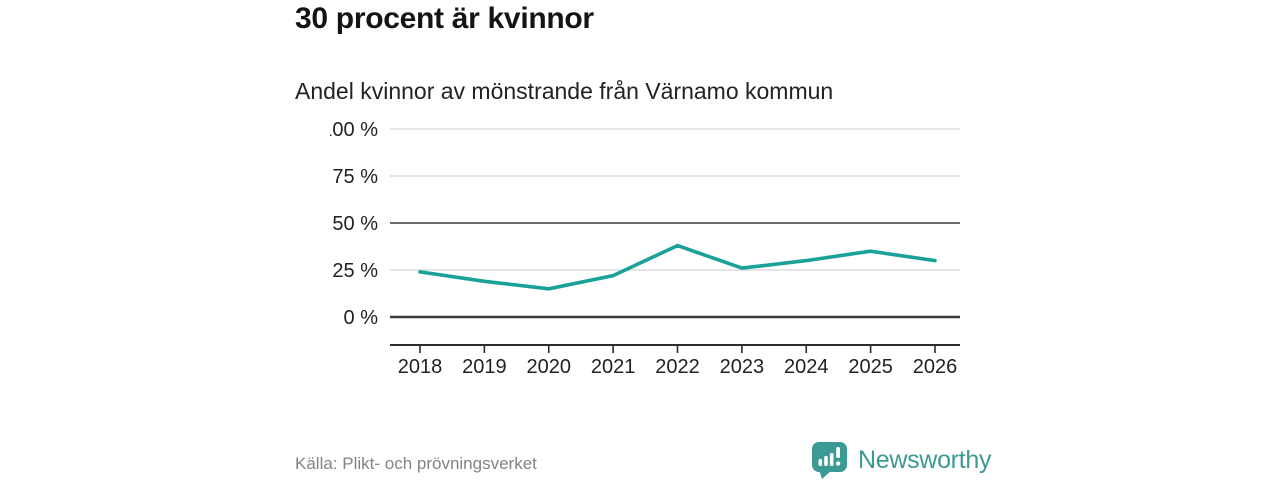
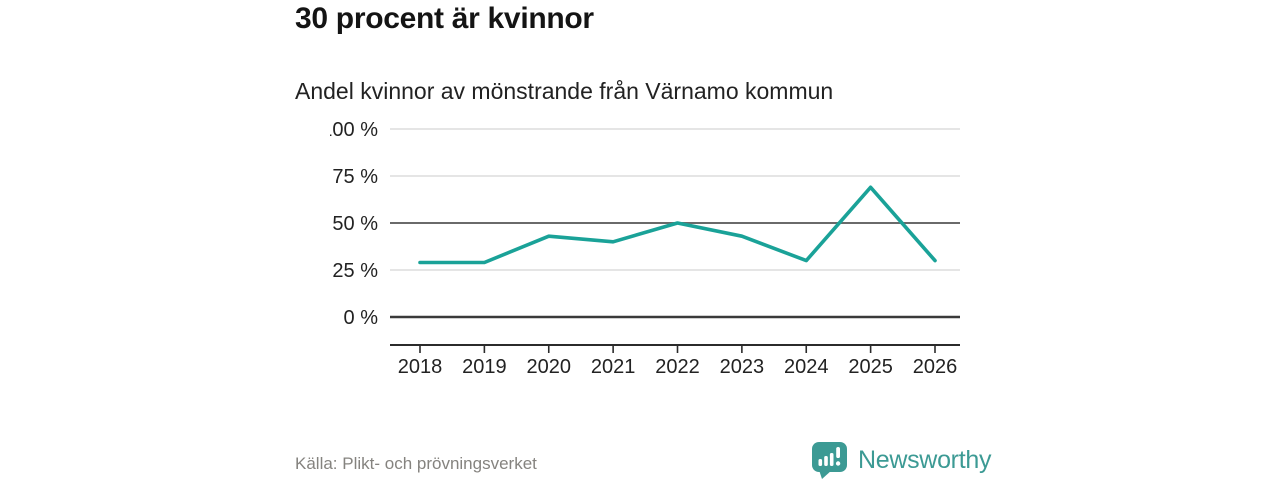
2018: 24% -> 29%
2019: 19% -> 29%
2020: 15% -> 43%
2021: 22% -> 40%
2022: 38% -> 50%
2023: 26% -> 43%
2025: 35% -> 69%
